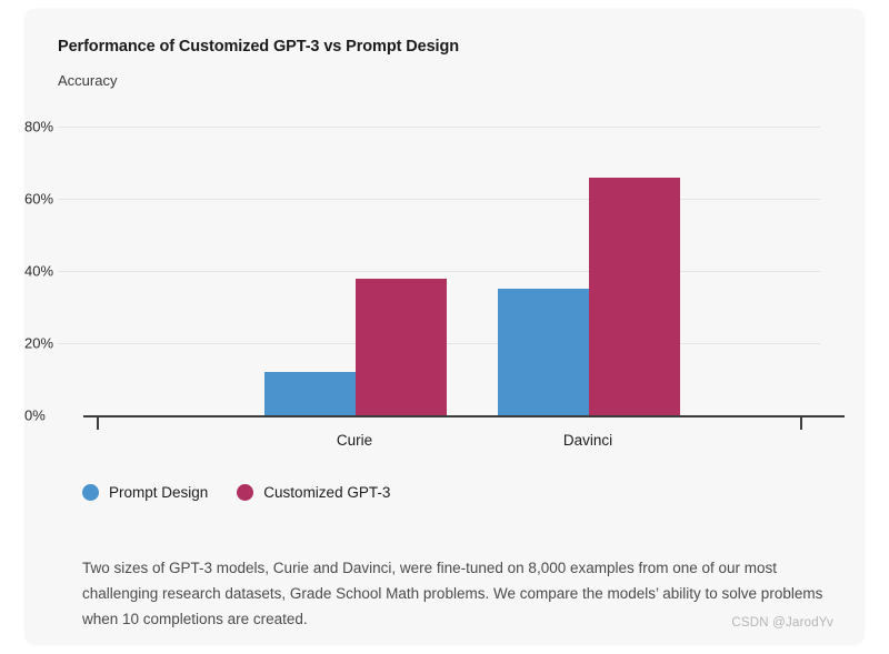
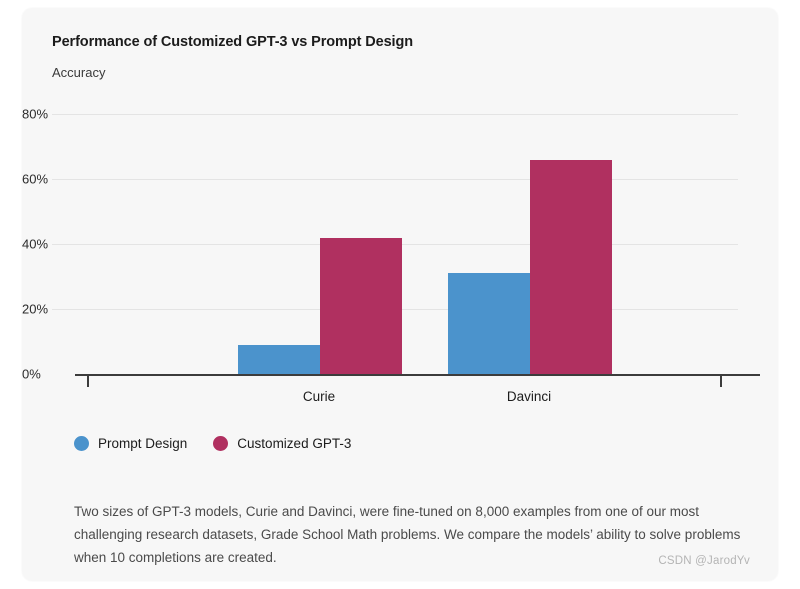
Prompt Design/Curie: 12% -> 9%
Customized GPT-3/Curie: 38% -> 42%
Prompt Design/Davinci: 35% -> 31%
